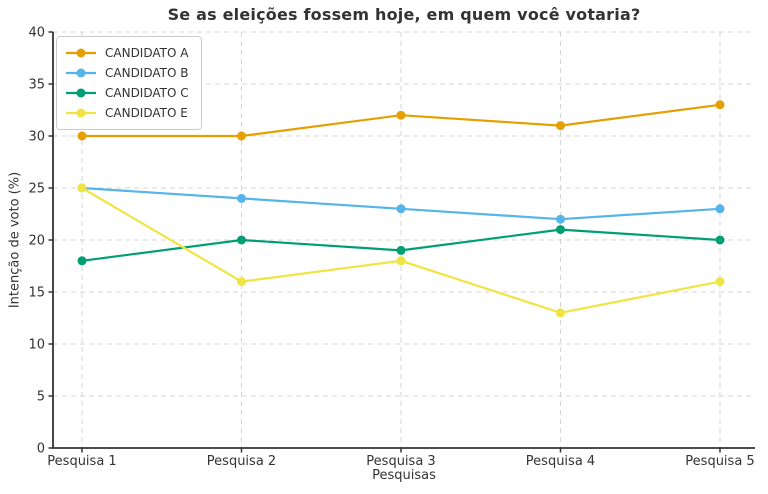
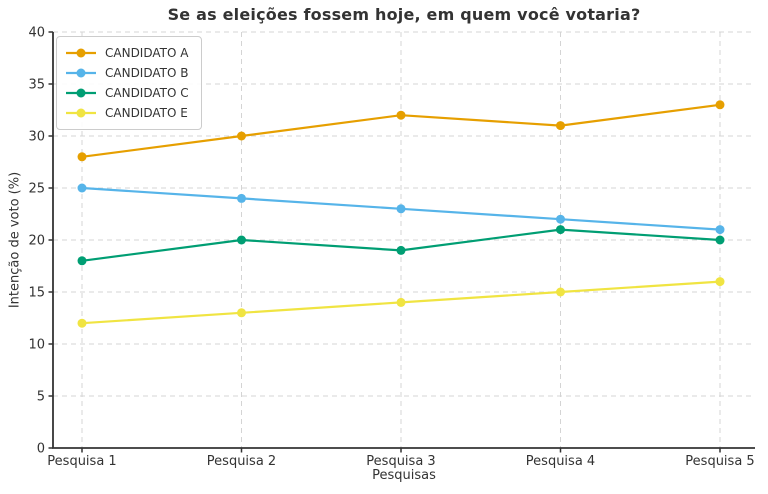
CANDIDATO A/Pesquisa 1: 30 -> 28
CANDIDATO E/Pesquisa 1: 25 -> 12
CANDIDATO E/Pesquisa 2: 16 -> 13
CANDIDATO E/Pesquisa 3: 18 -> 14
CANDIDATO E/Pesquisa 4: 13 -> 15
CANDIDATO B/Pesquisa 5: 23 -> 21
